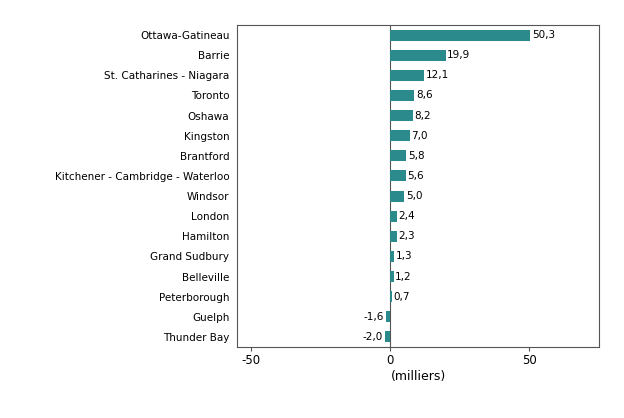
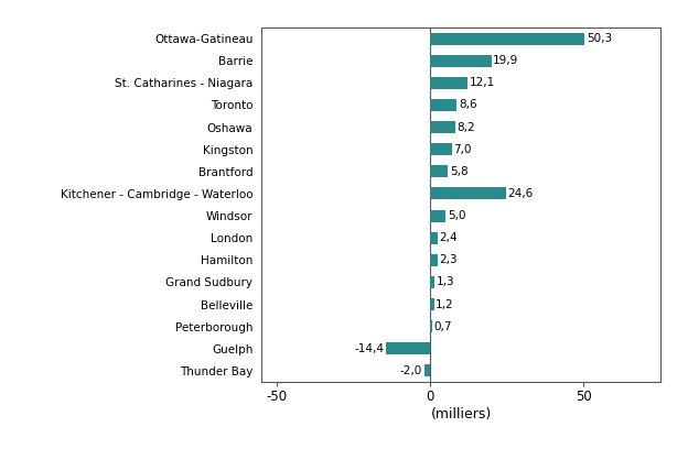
Kitchener - Cambridge - Waterloo: 5,6 -> 24,6
Guelph: -1,6 -> -14,4
